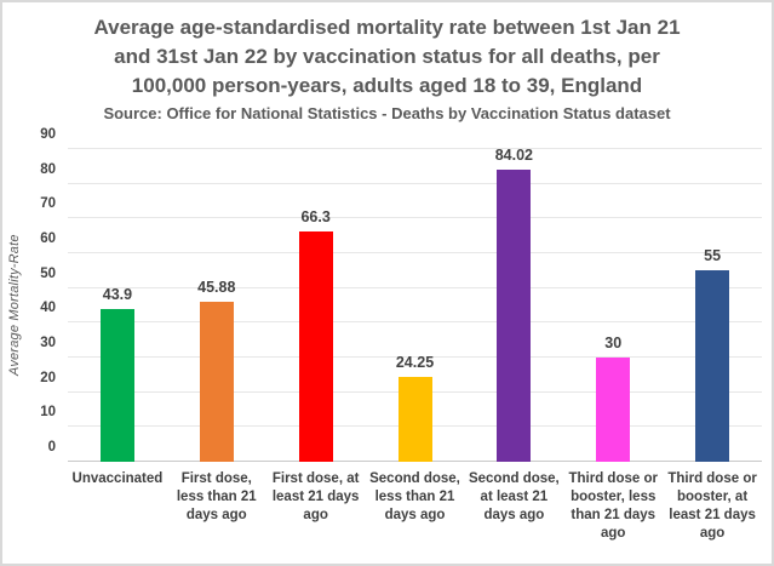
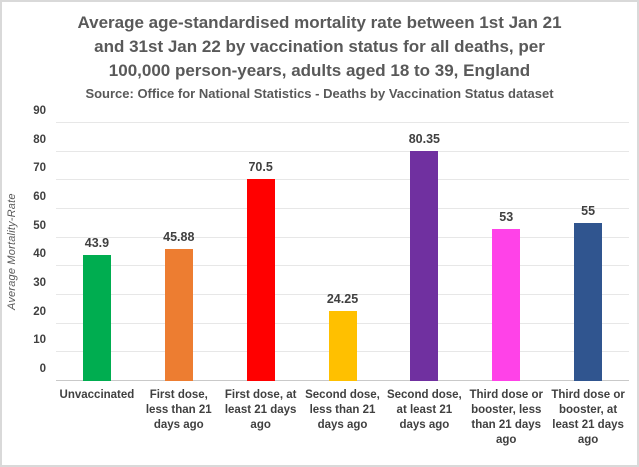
First dose, at least 21 days ago: 66.3 -> 70.5
Second dose, at least 21 days ago: 84.02 -> 80.35
Third dose or booster, less than 21 days ago: 30 -> 53
